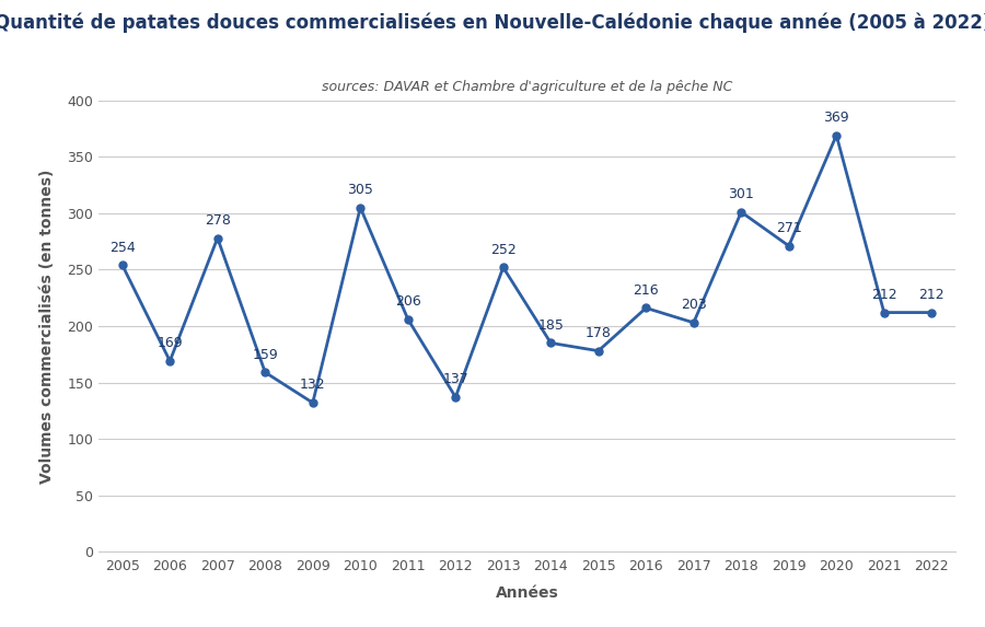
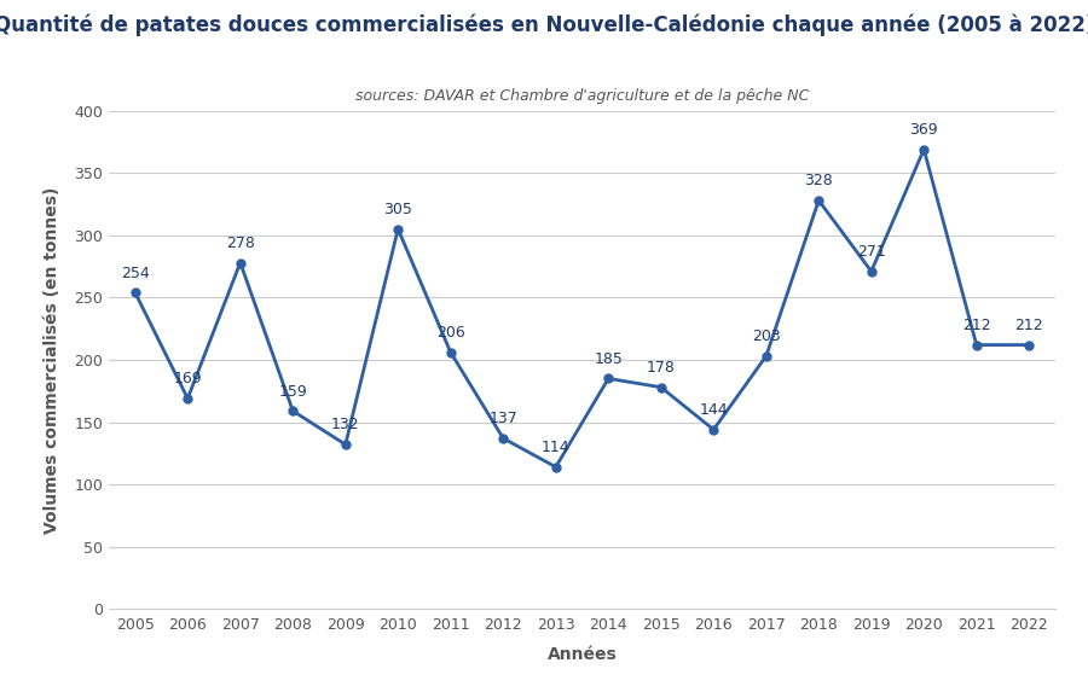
2013: 252 -> 114
2016: 216 -> 144
2018: 301 -> 328
